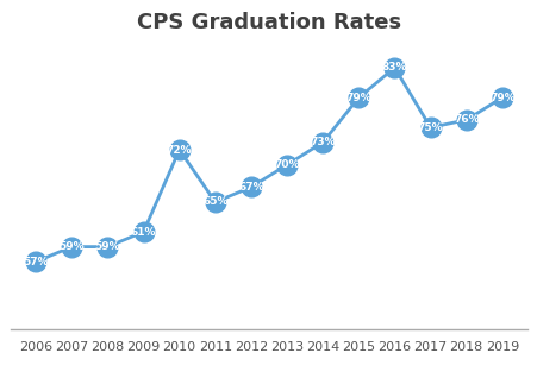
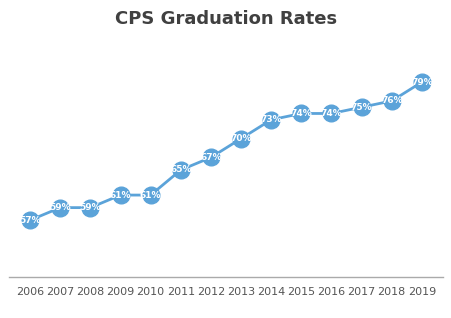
2010: 72% -> 61%
2015: 79% -> 74%
2016: 83% -> 74%
